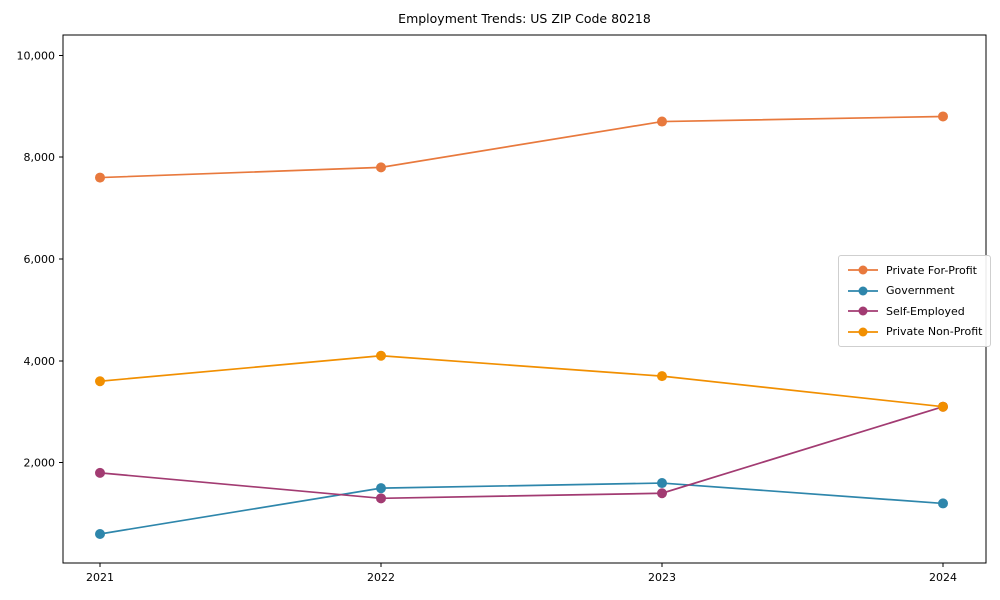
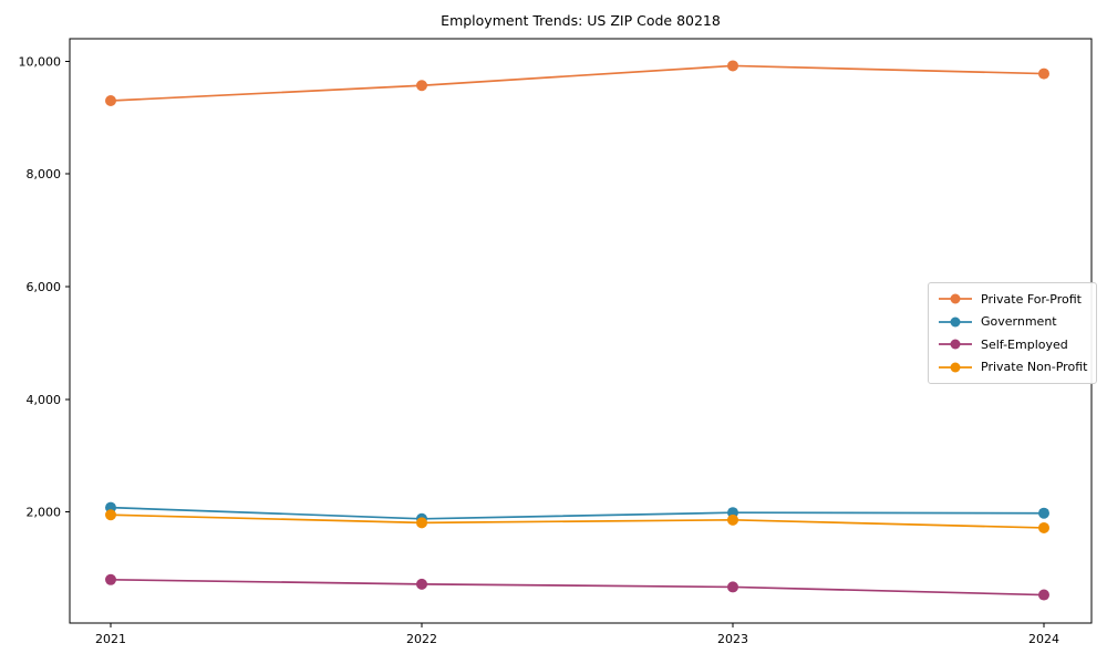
Private For-Profit/2021: 7600 -> 9300
Government/2021: 600 -> 2100
Self-Employed/2021: 1800 -> 800
Private Non-Profit/2021: 3600 -> 2000
Private For-Profit/2022: 7800 -> 9600
Government/2022: 1500 -> 1900
Self-Employed/2022: 1300 -> 700
Private Non-Profit/2022: 4100 -> 1800
Private For-Profit/2023: 8700 -> 9900
Government/2023: 1600 -> 2000
Self-Employed/2023: 1400 -> 700
Private Non-Profit/2023: 3700 -> 1900
Private For-Profit/2024: 8800 -> 9800
Government/2024: 1200 -> 2000
Self-Employed/2024: 3100 -> 500
Private Non-Profit/2024: 3100 -> 1700
